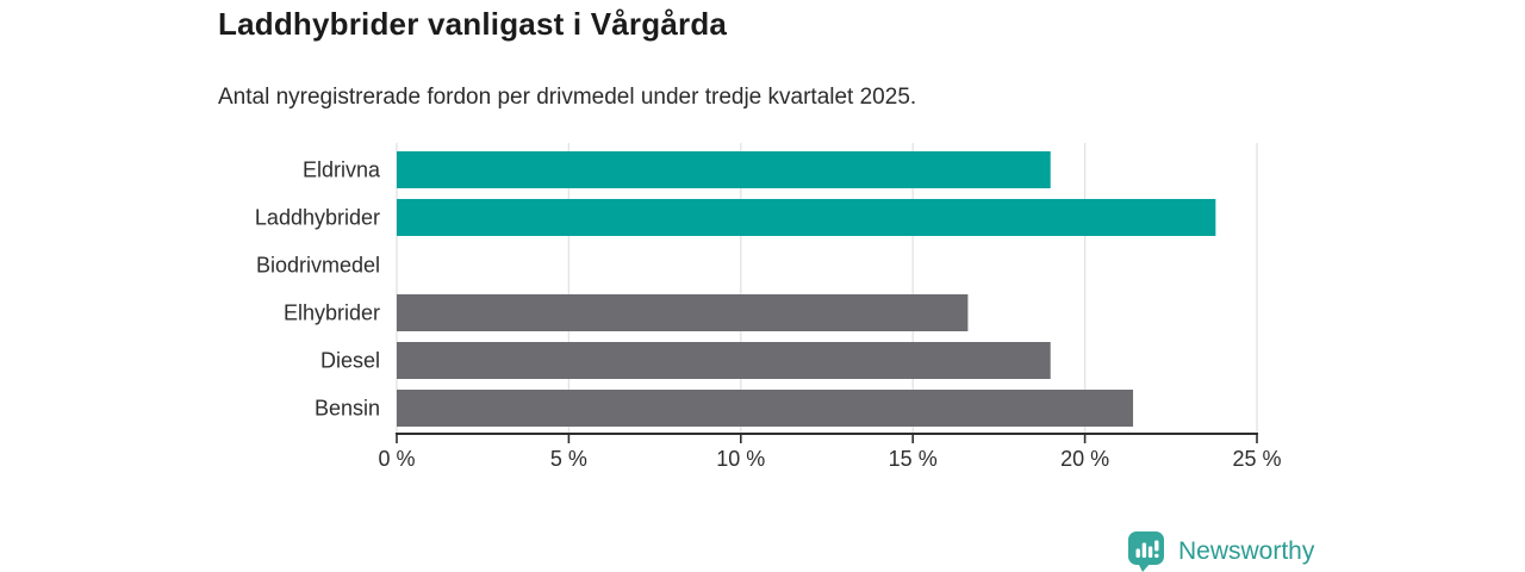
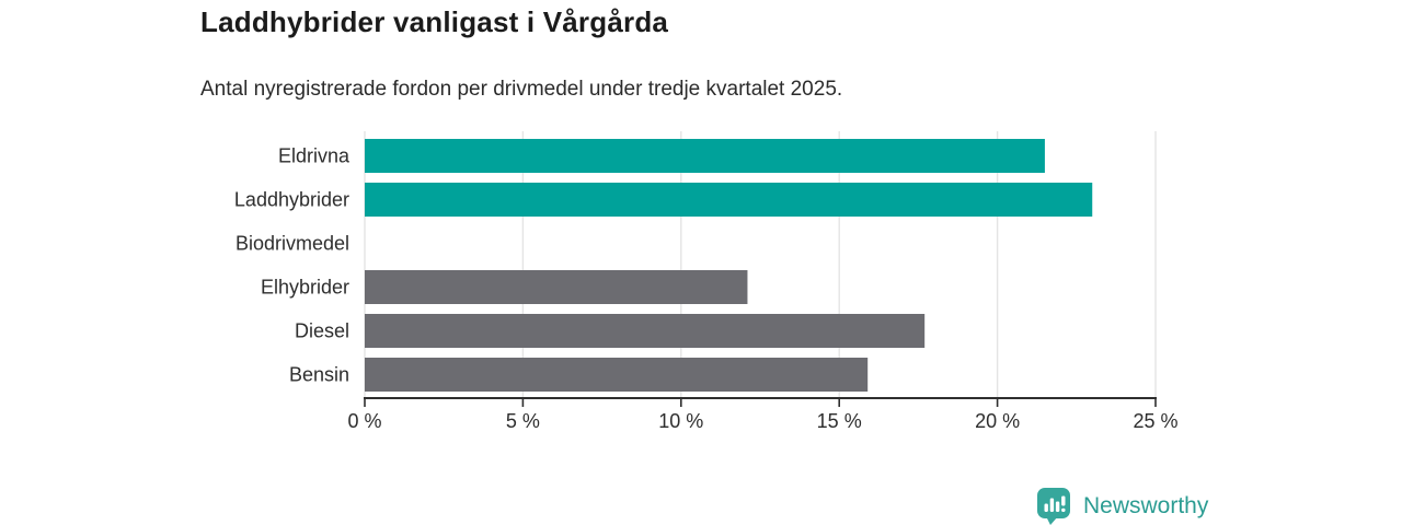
Eldrivna: 19.0% -> 21.5%
Laddhybrider: 23.8% -> 23.0%
Elhybrider: 16.6% -> 12.1%
Diesel: 19.0% -> 17.7%
Bensin: 21.4% -> 15.9%
